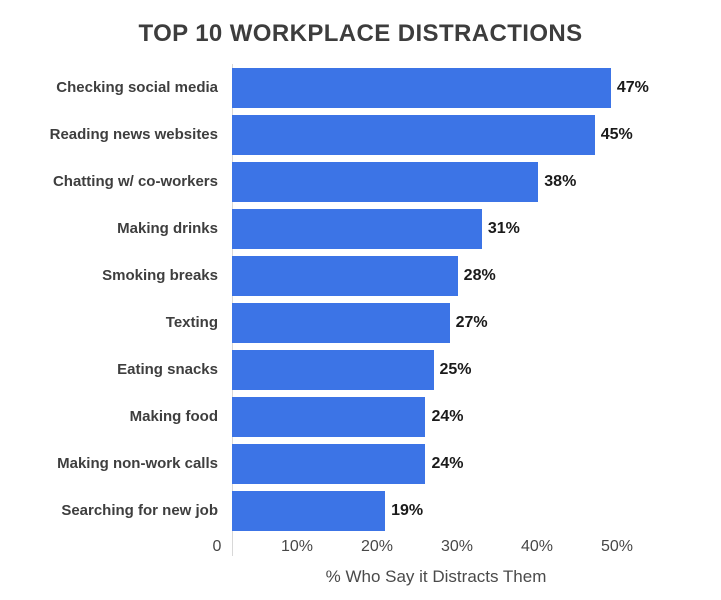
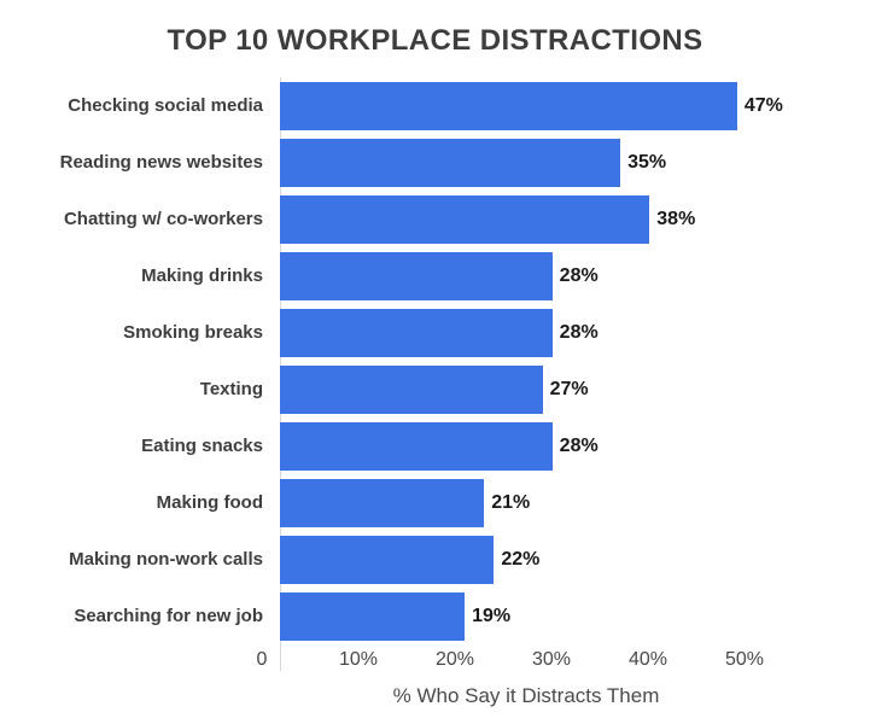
Reading news websites: 45% -> 35%
Making drinks: 31% -> 28%
Eating snacks: 25% -> 28%
Making food: 24% -> 21%
Making non-work calls: 24% -> 22%
